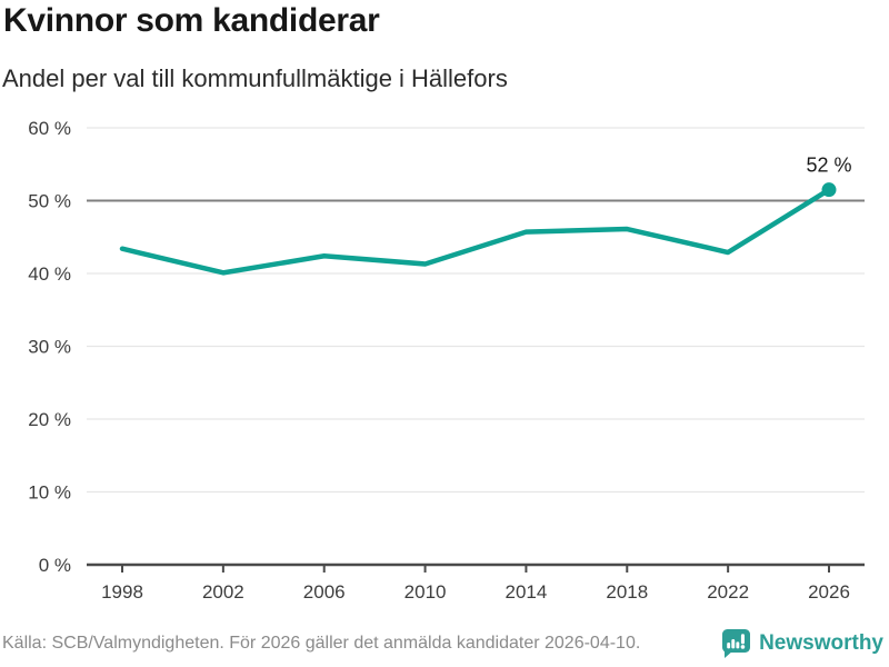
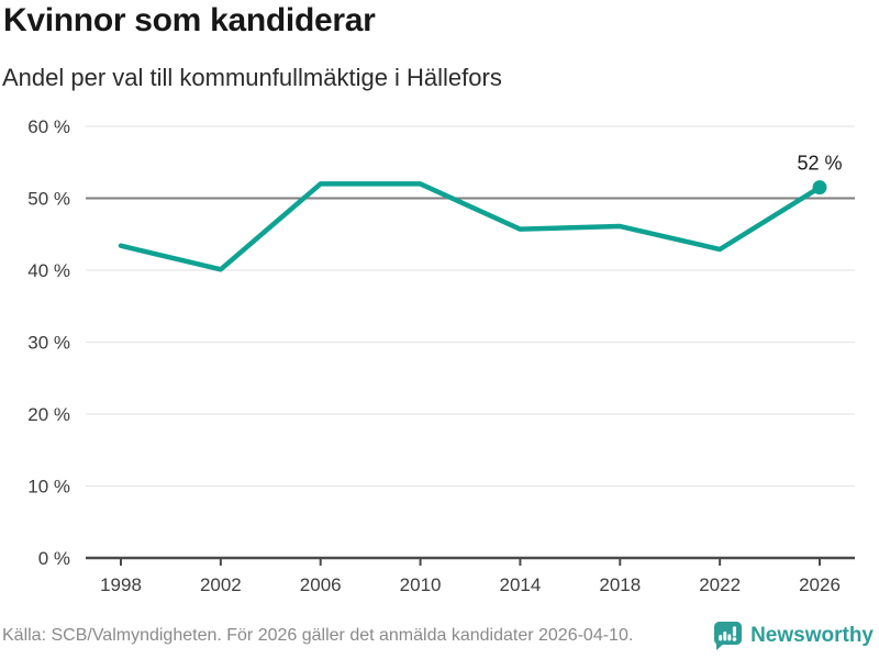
2006: 42% -> 52%
2010: 41% -> 52%
